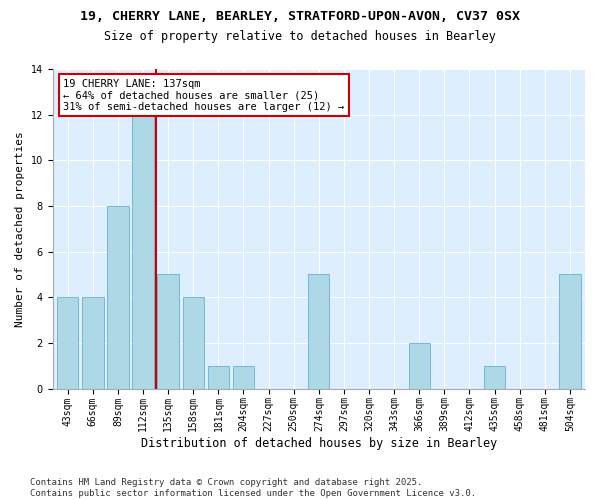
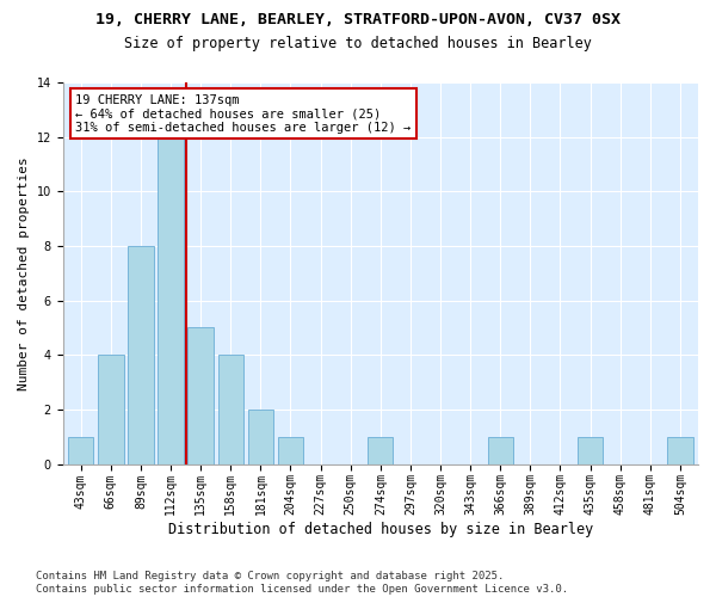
43sqm: 4 -> 1
181sqm: 1 -> 2
274sqm: 5 -> 1
366sqm: 2 -> 1
504sqm: 5 -> 1
